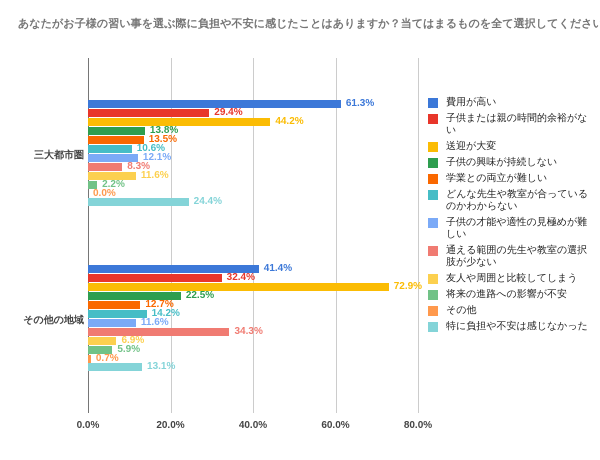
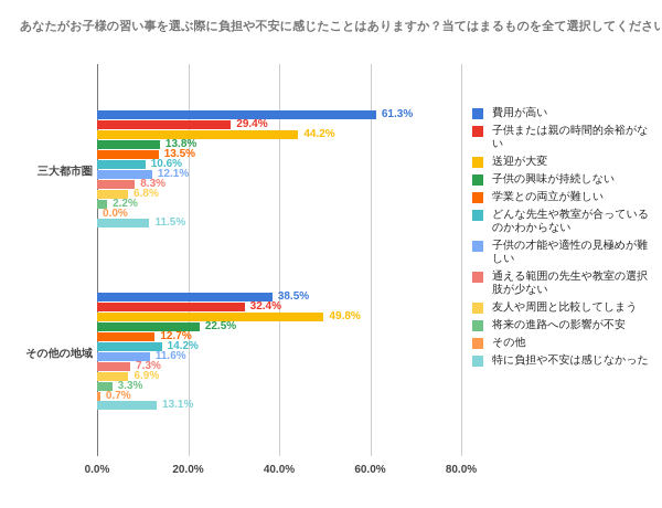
友人や周囲と比較してしまう/三大都市圏: 11.6% -> 6.8%
特に負担や不安は感じなかった/三大都市圏: 24.4% -> 11.5%
費用が高い/その他の地域: 41.4% -> 38.5%
送迎が大変/その他の地域: 72.9% -> 49.8%
通える範囲の先生や教室の選択肢が少ない/その他の地域: 34.3% -> 7.3%
将来の進路への影響が不安/その他の地域: 5.9% -> 3.3%
